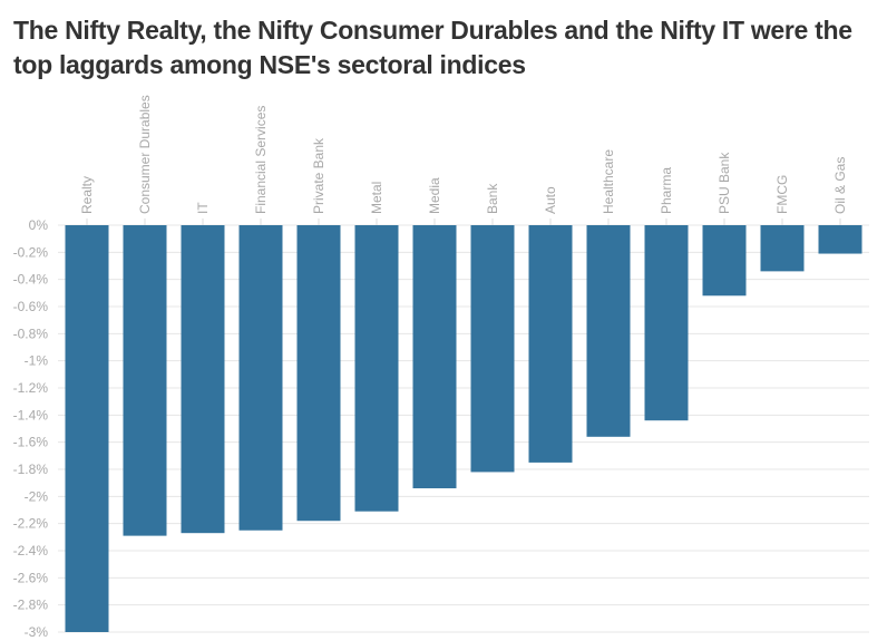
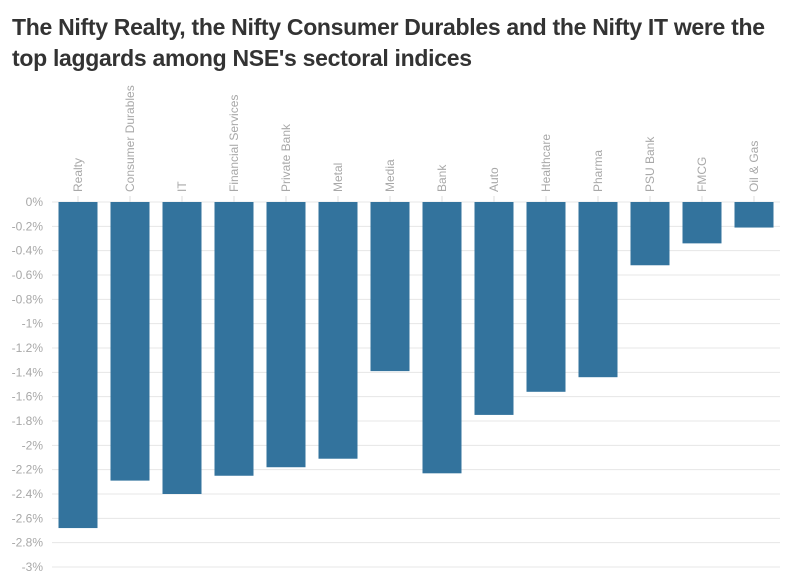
Realty: -3.00% -> -2.68%
IT: -2.27% -> -2.40%
Media: -1.94% -> -1.39%
Bank: -1.82% -> -2.23%
